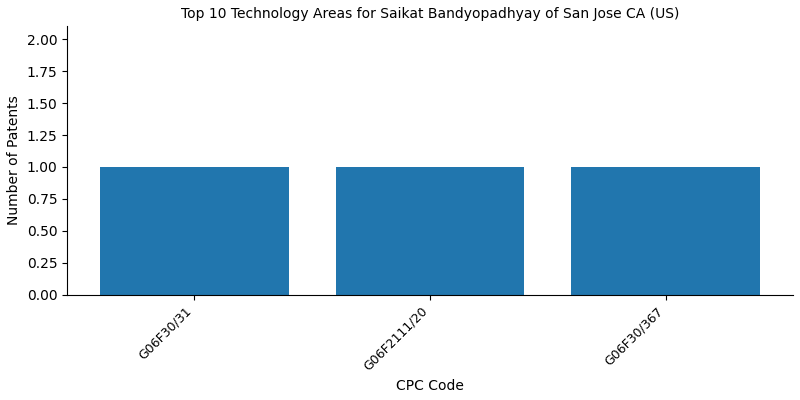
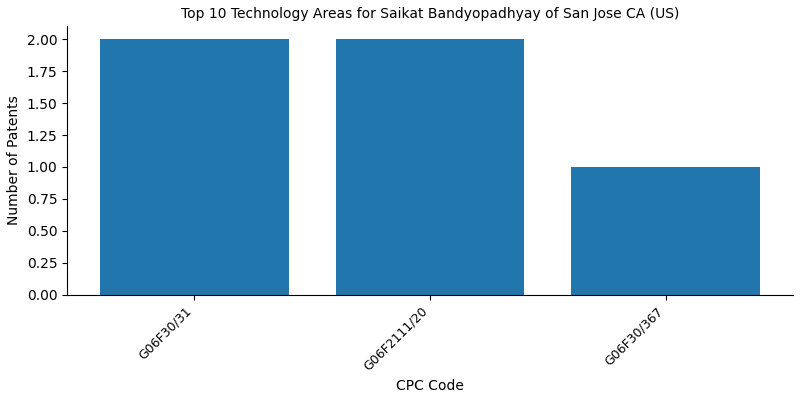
G06F30/31: 1 -> 2
G06F2111/20: 1 -> 2
